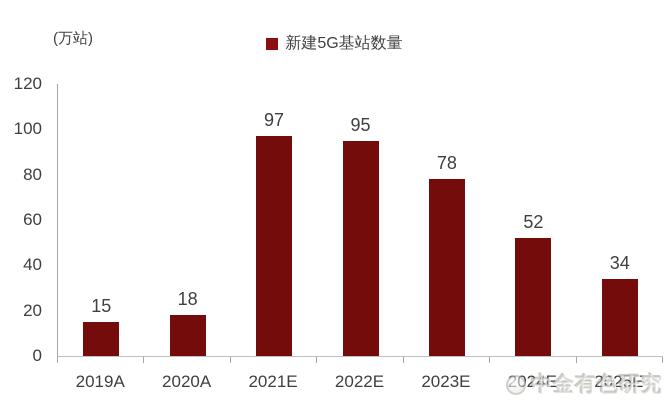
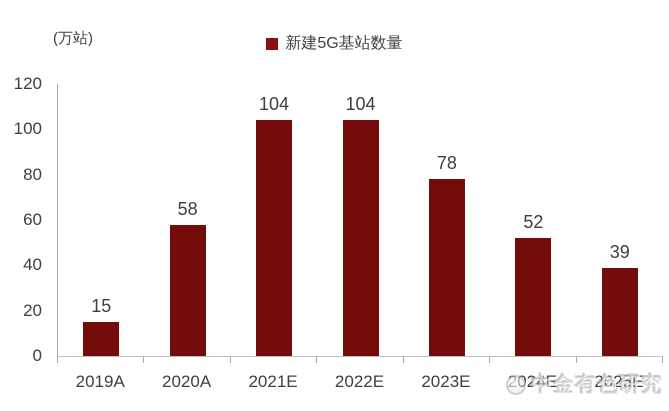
2020A: 18 -> 58
2021E: 97 -> 104
2022E: 95 -> 104
2025E: 34 -> 39
